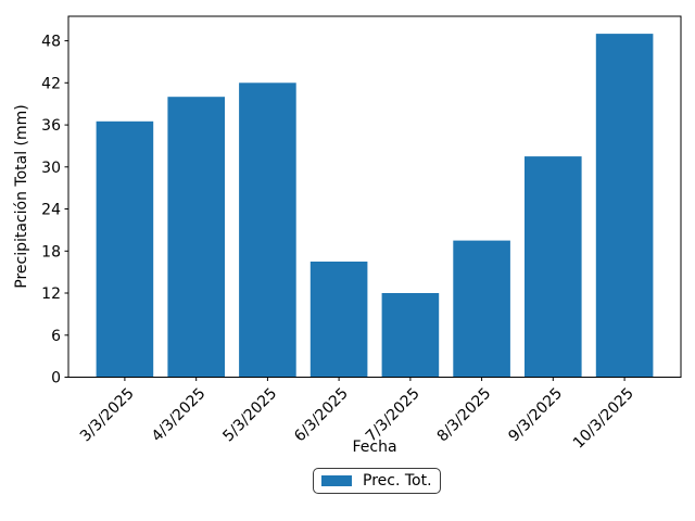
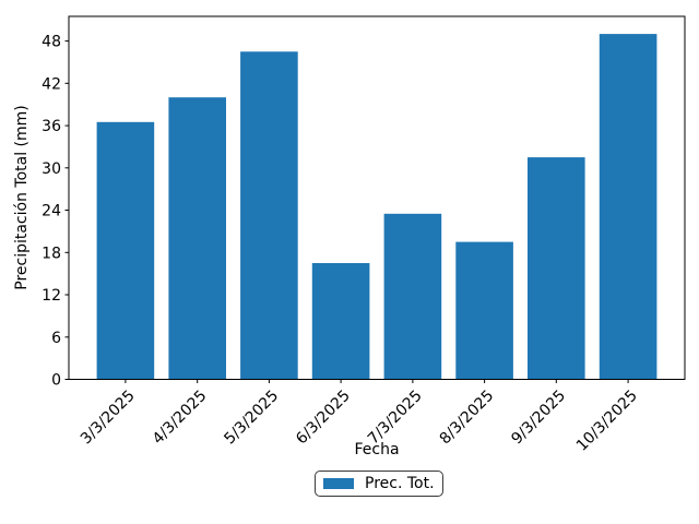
5/3/2025: 42 -> 46
7/3/2025: 12 -> 24
